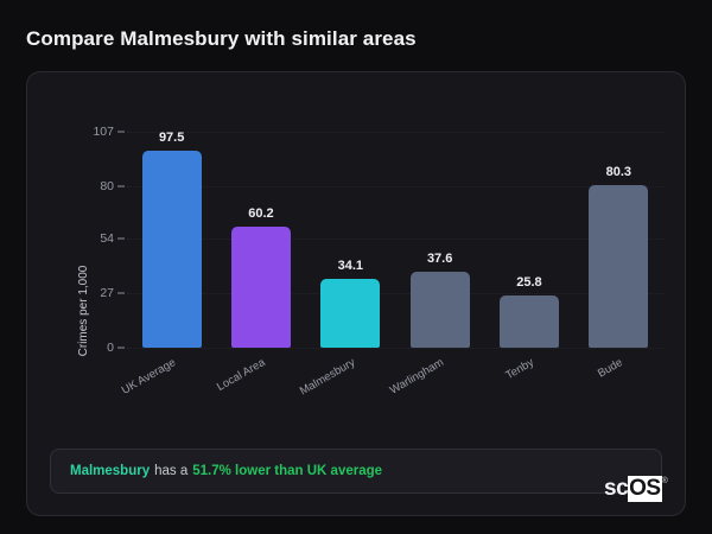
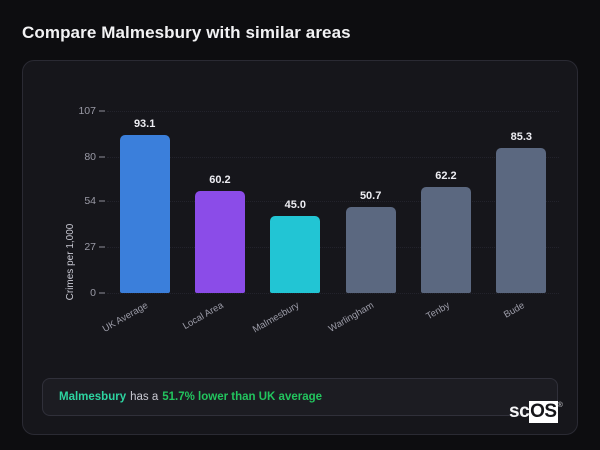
UK Average: 97.5 -> 93.1
Malmesbury: 34.1 -> 45.0
Warlingham: 37.6 -> 50.7
Tenby: 25.8 -> 62.2
Bude: 80.3 -> 85.3
